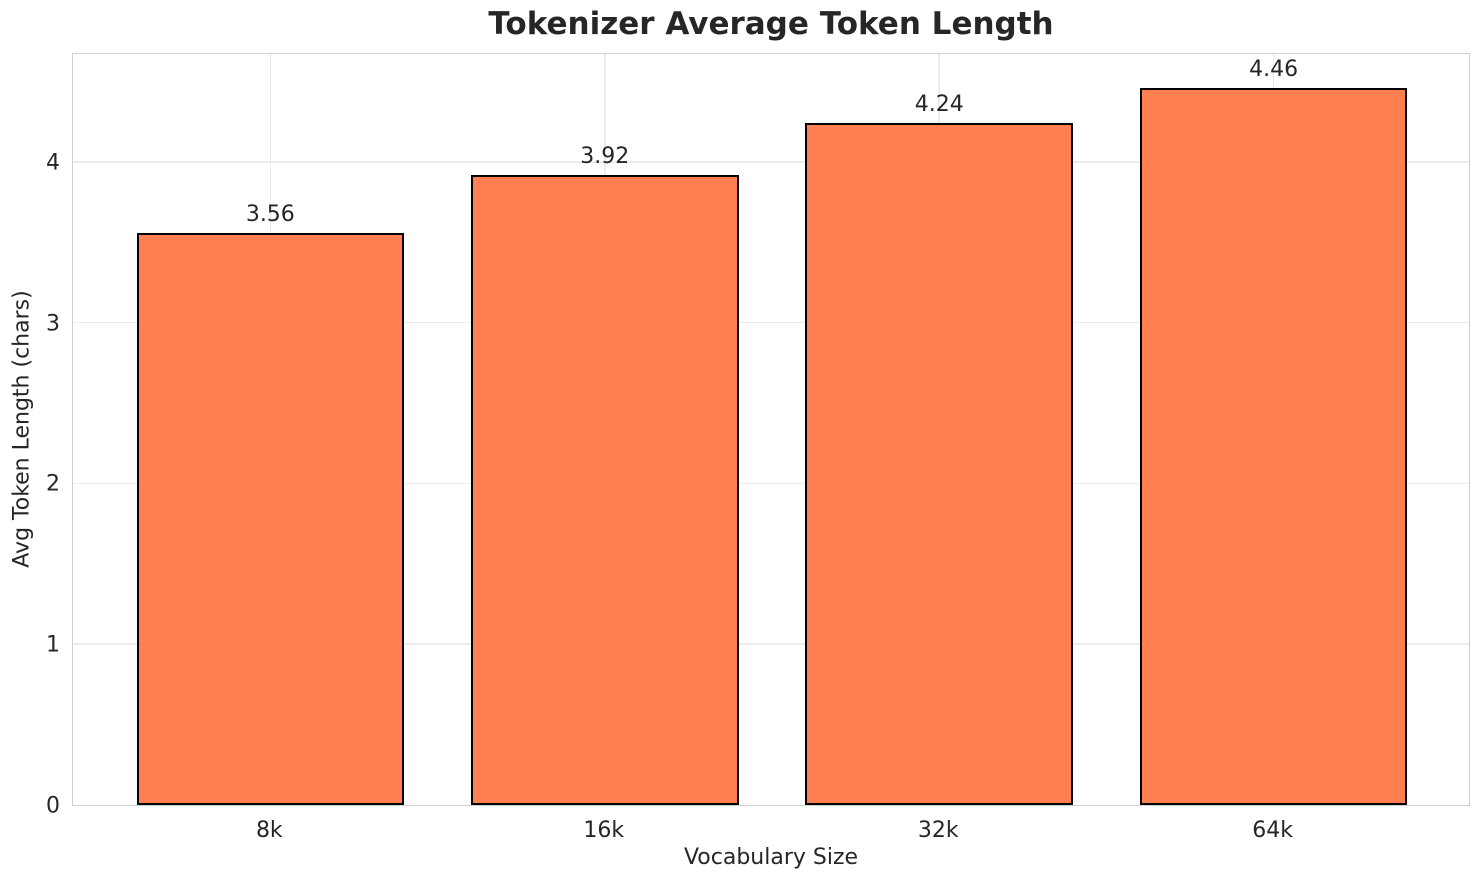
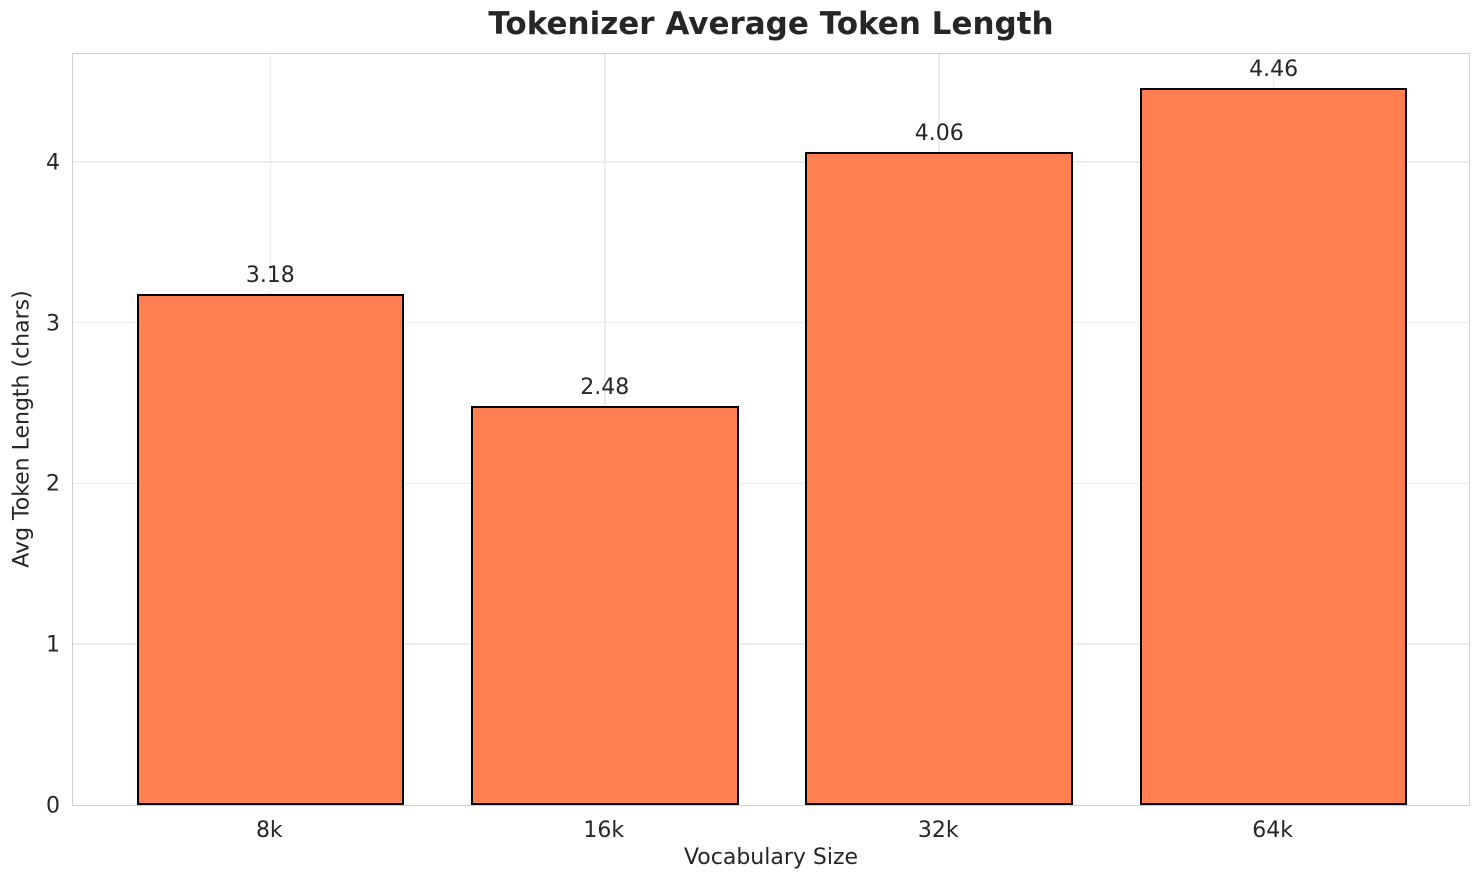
8k: 3.56 -> 3.18
16k: 3.92 -> 2.48
32k: 4.24 -> 4.06
